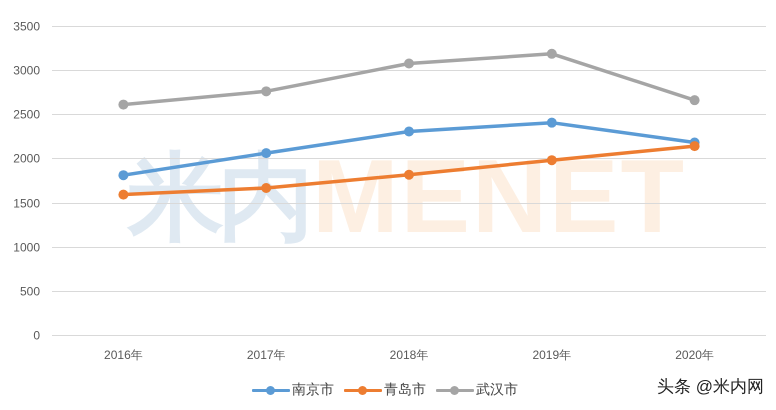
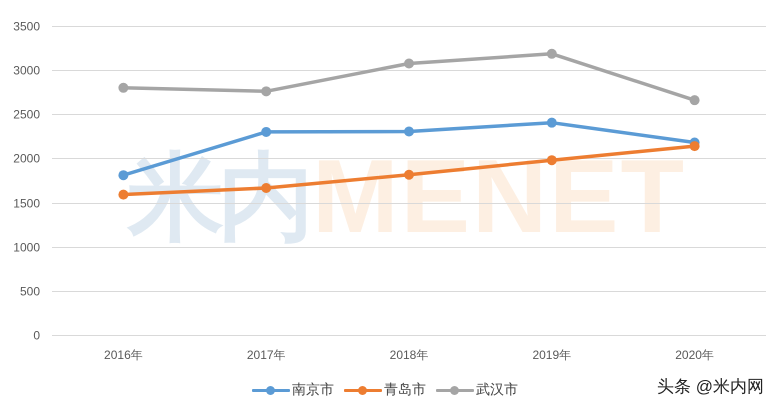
武汉市/2016年: 2600 -> 2800
南京市/2017年: 2100 -> 2300
